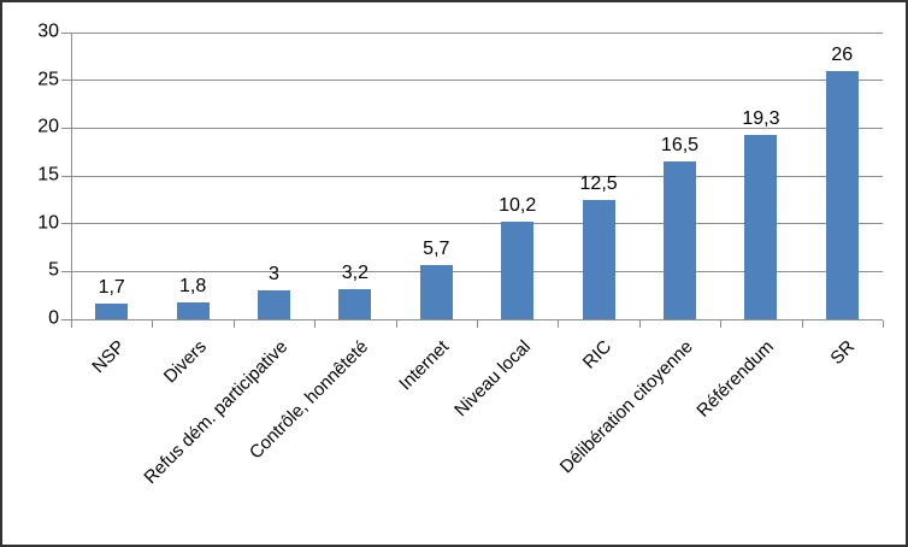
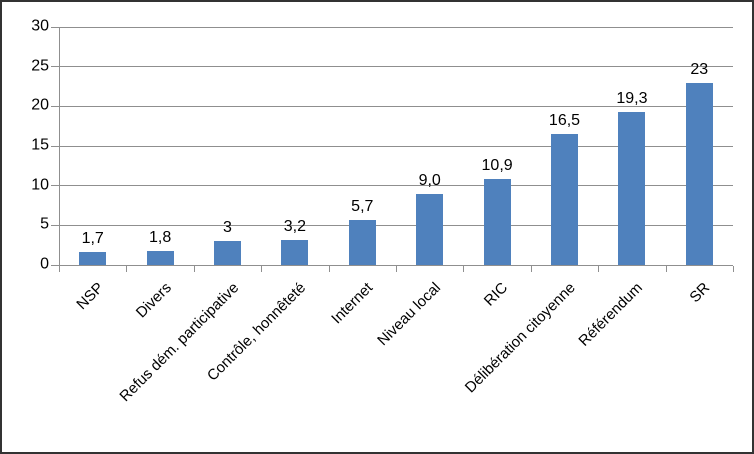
Niveau local: 10,2 -> 9,0
RIC: 12,5 -> 10,9
SR: 26 -> 23
